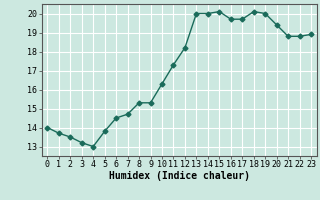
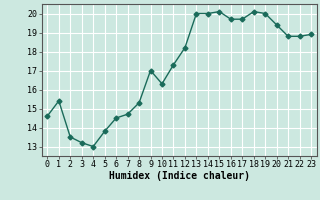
0: 14.0 -> 14.6
1: 13.7 -> 15.4
9: 15.3 -> 17.0
